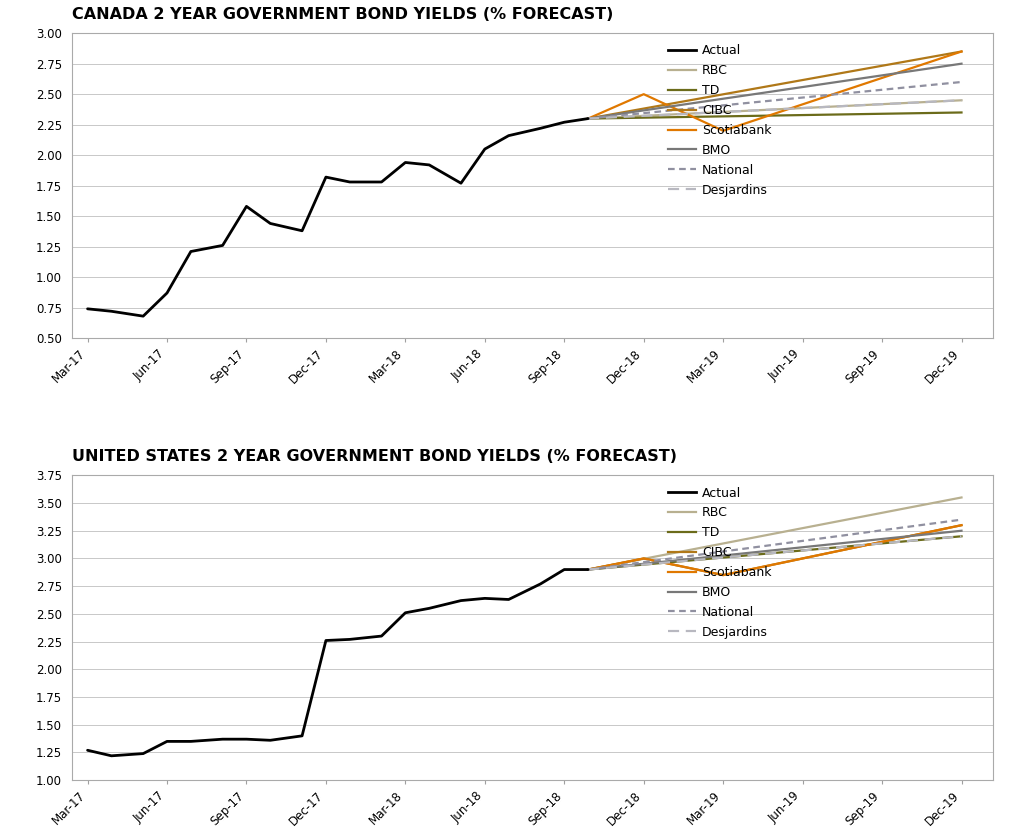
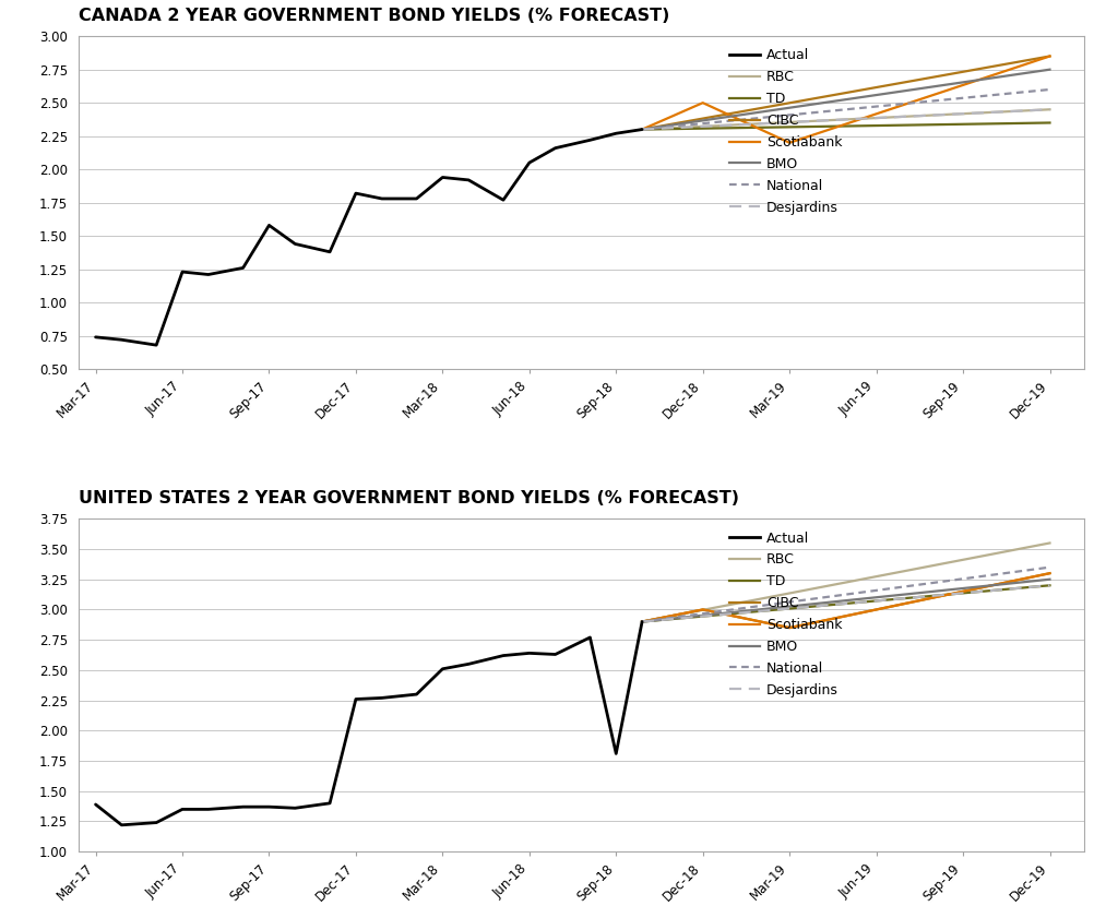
CANADA 2 YEAR GOVERNMENT BOND YIELDS (% FORECAST)/Actual/Jun-17: 0.87 -> 1.23
UNITED STATES 2 YEAR GOVERNMENT BOND YIELDS (% FORECAST)/Actual/Mar-17: 1.27 -> 1.39
UNITED STATES 2 YEAR GOVERNMENT BOND YIELDS (% FORECAST)/Actual/Sep-18: 2.90 -> 1.81
